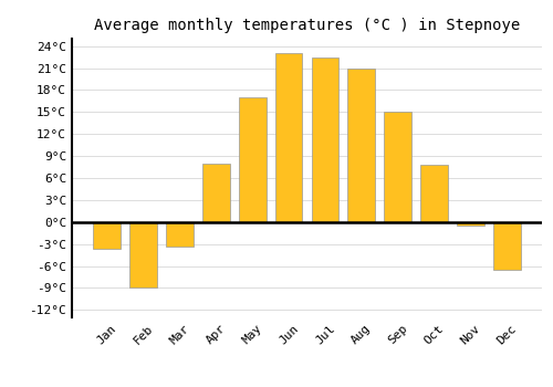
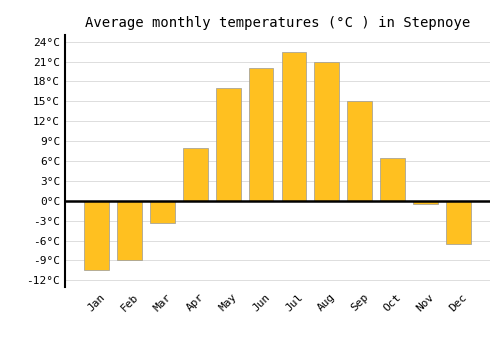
Jan: -3.6°C -> -10.5°C
Jun: 23.0°C -> 20.0°C
Oct: 7.8°C -> 6.5°C
